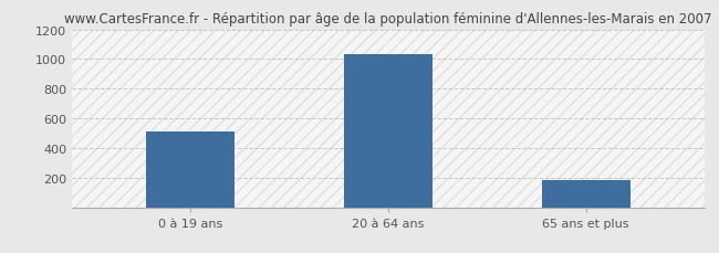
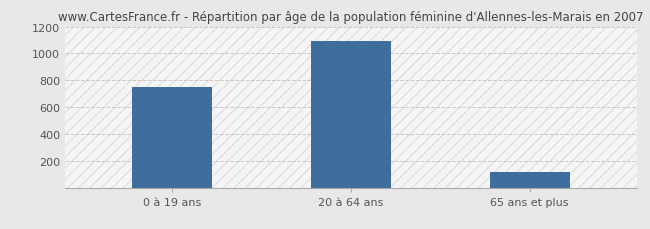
0 à 19 ans: 510 -> 750
20 à 64 ans: 1030 -> 1090
65 ans et plus: 180 -> 120
